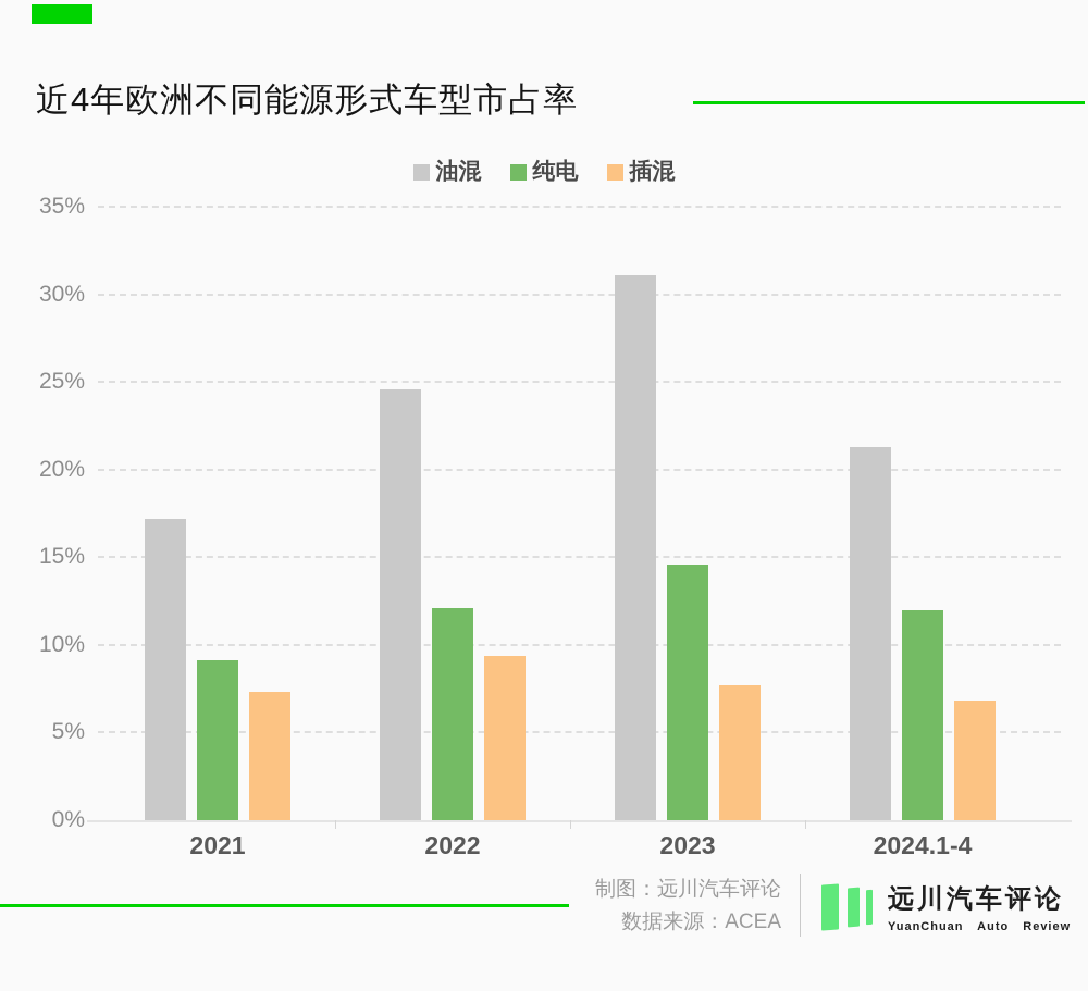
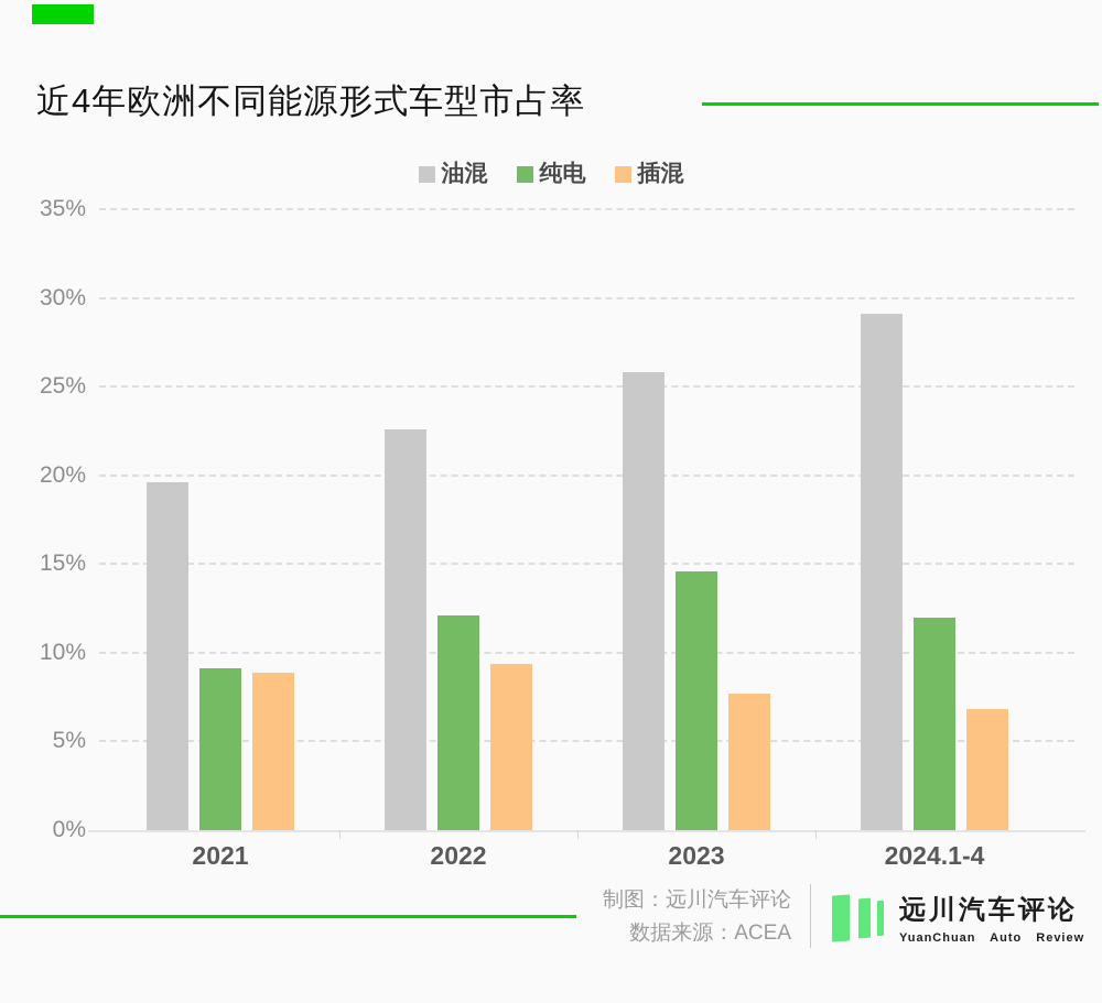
油混/2021: 17.2% -> 19.6%
插混/2021: 7.3% -> 8.9%
油混/2022: 24.6% -> 22.6%
油混/2023: 31.1% -> 25.8%
油混/2024.1-4: 21.3% -> 29.1%
